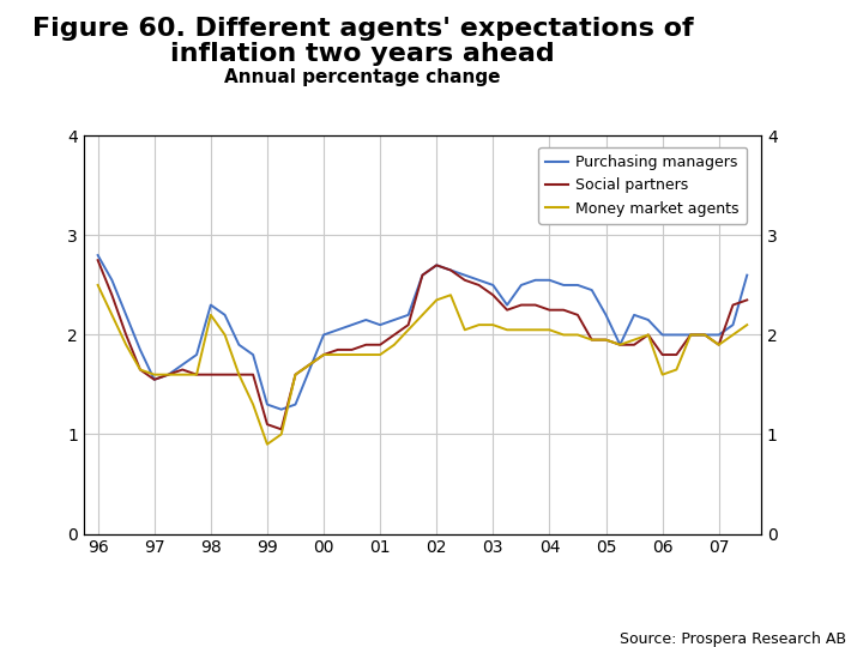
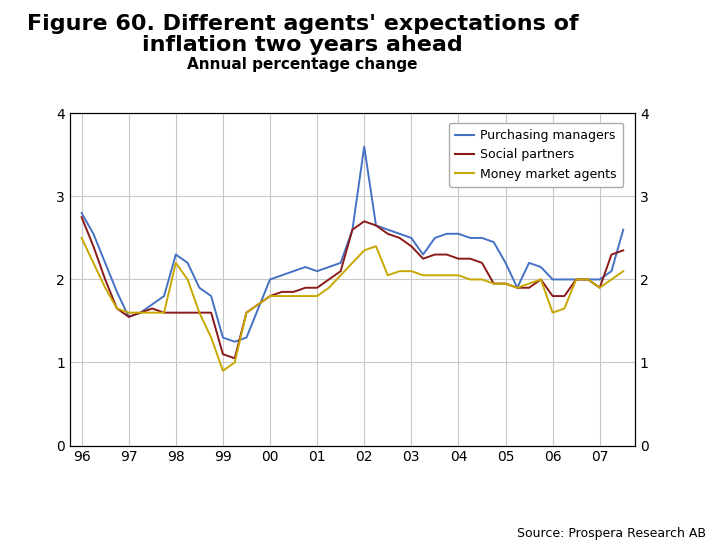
Purchasing managers/02: 2.70 -> 3.60
